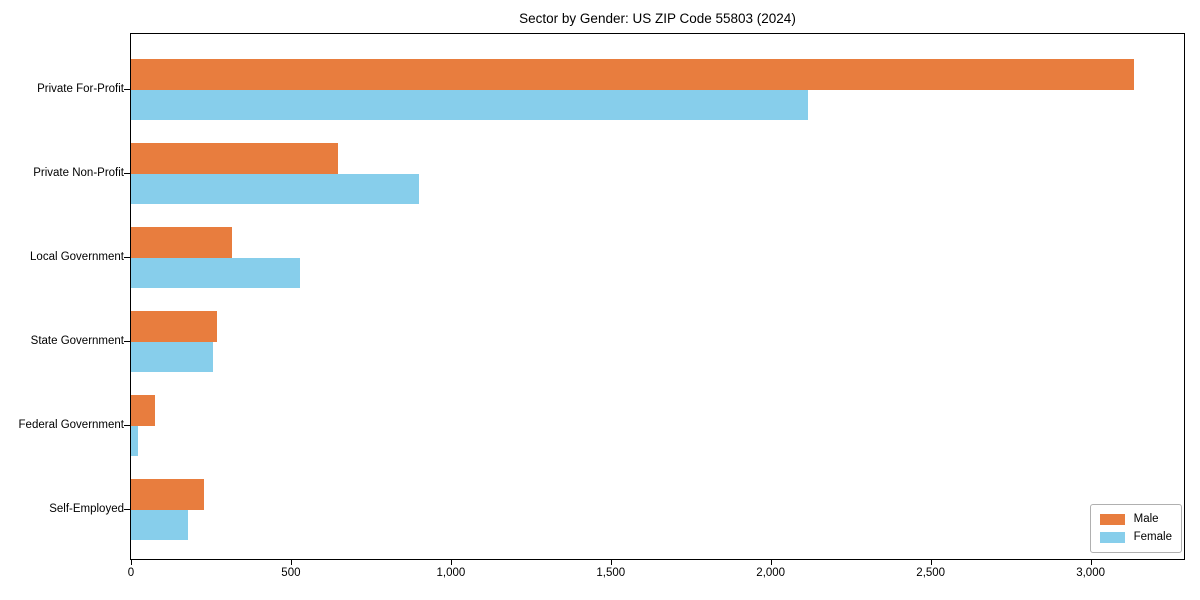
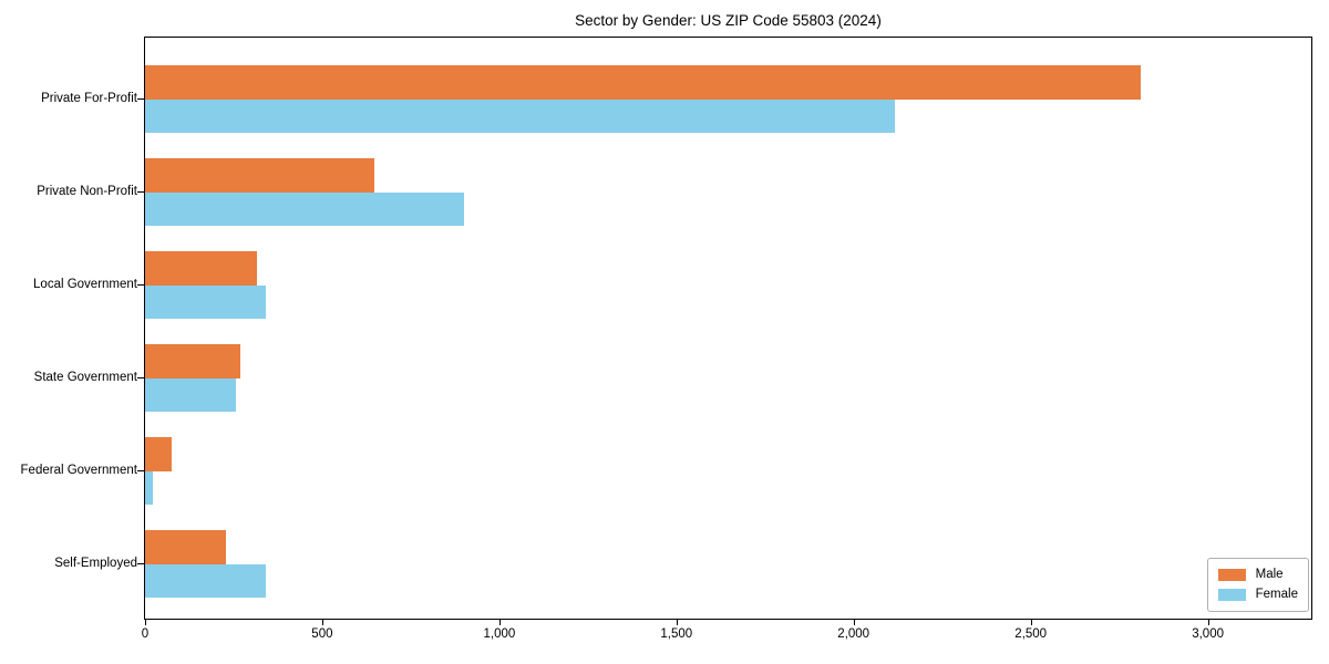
Male/Private For-Profit: 3140 -> 2810
Female/Local Government: 530 -> 340
Female/Self-Employed: 180 -> 340
